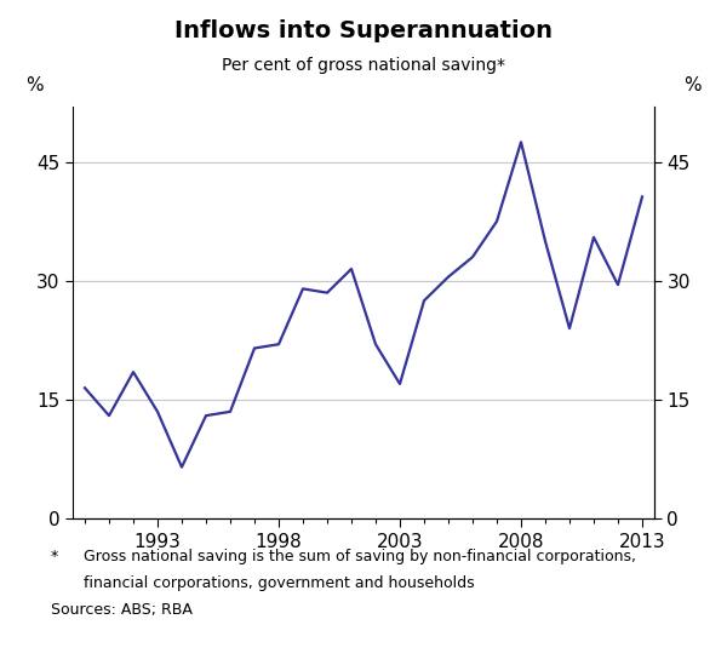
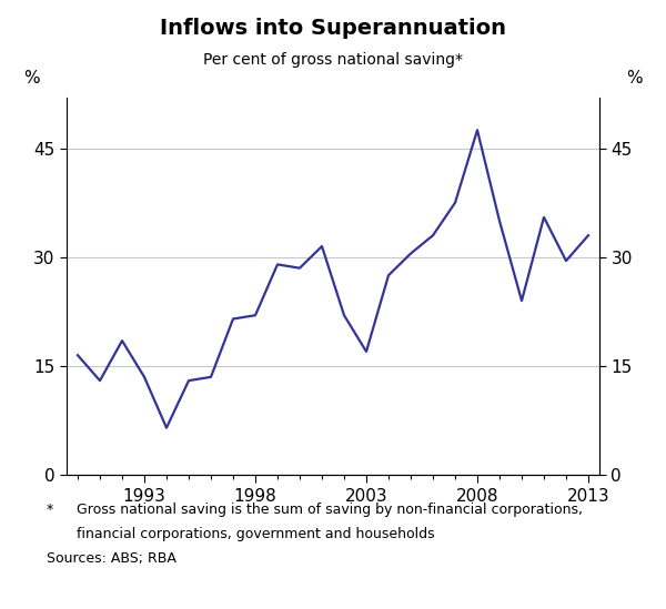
2013: 40.6 -> 33.0
